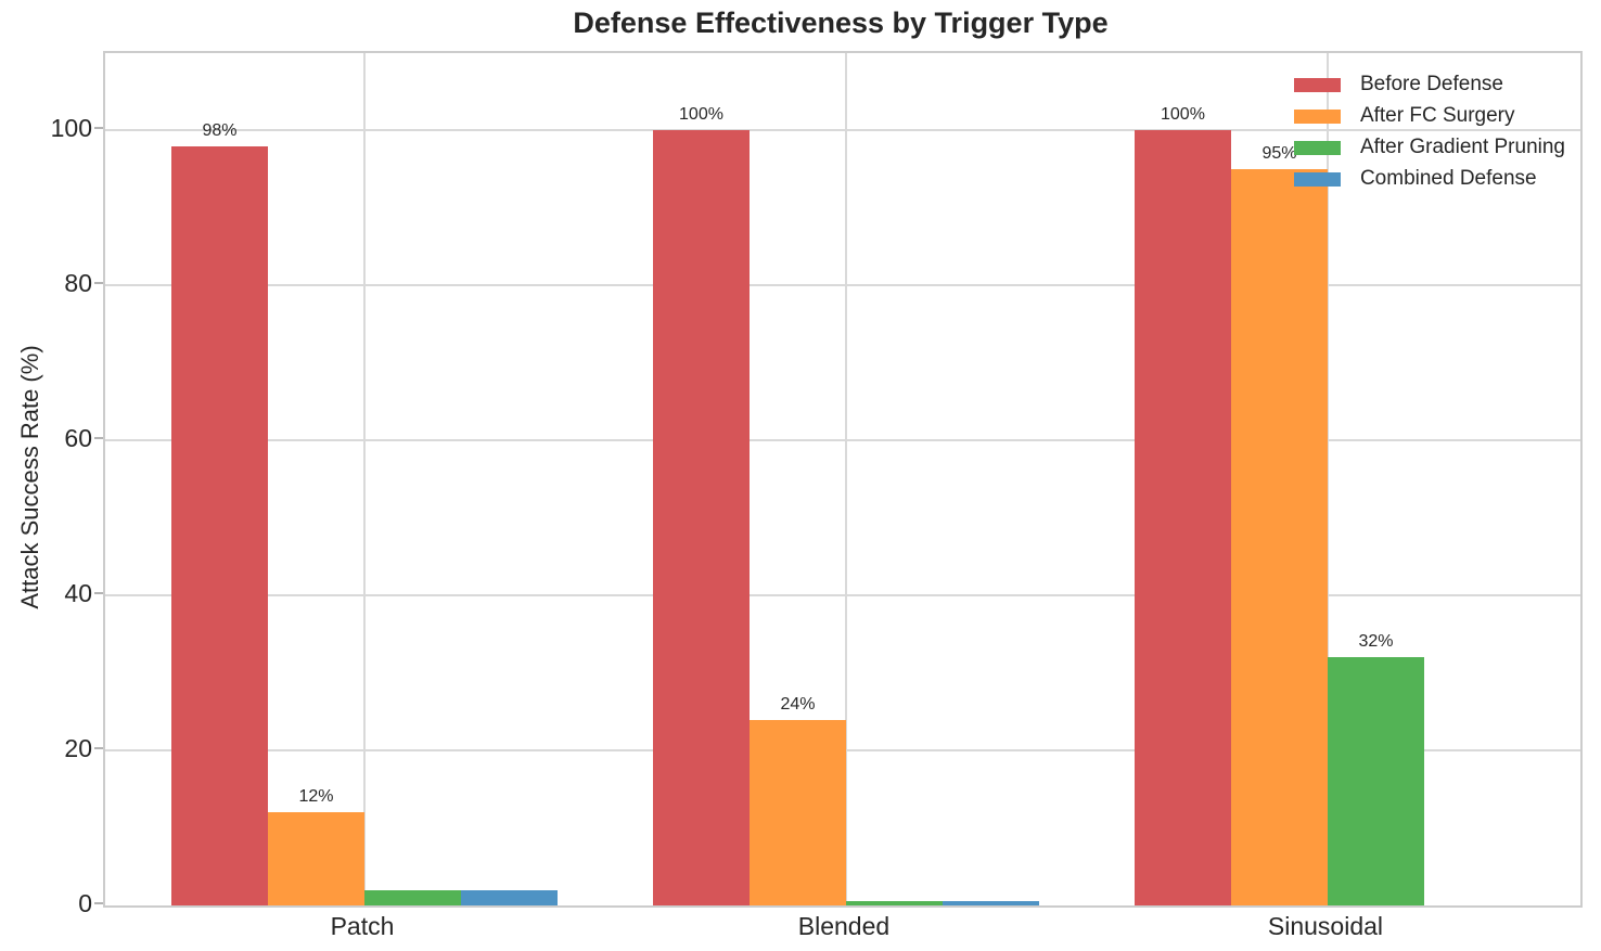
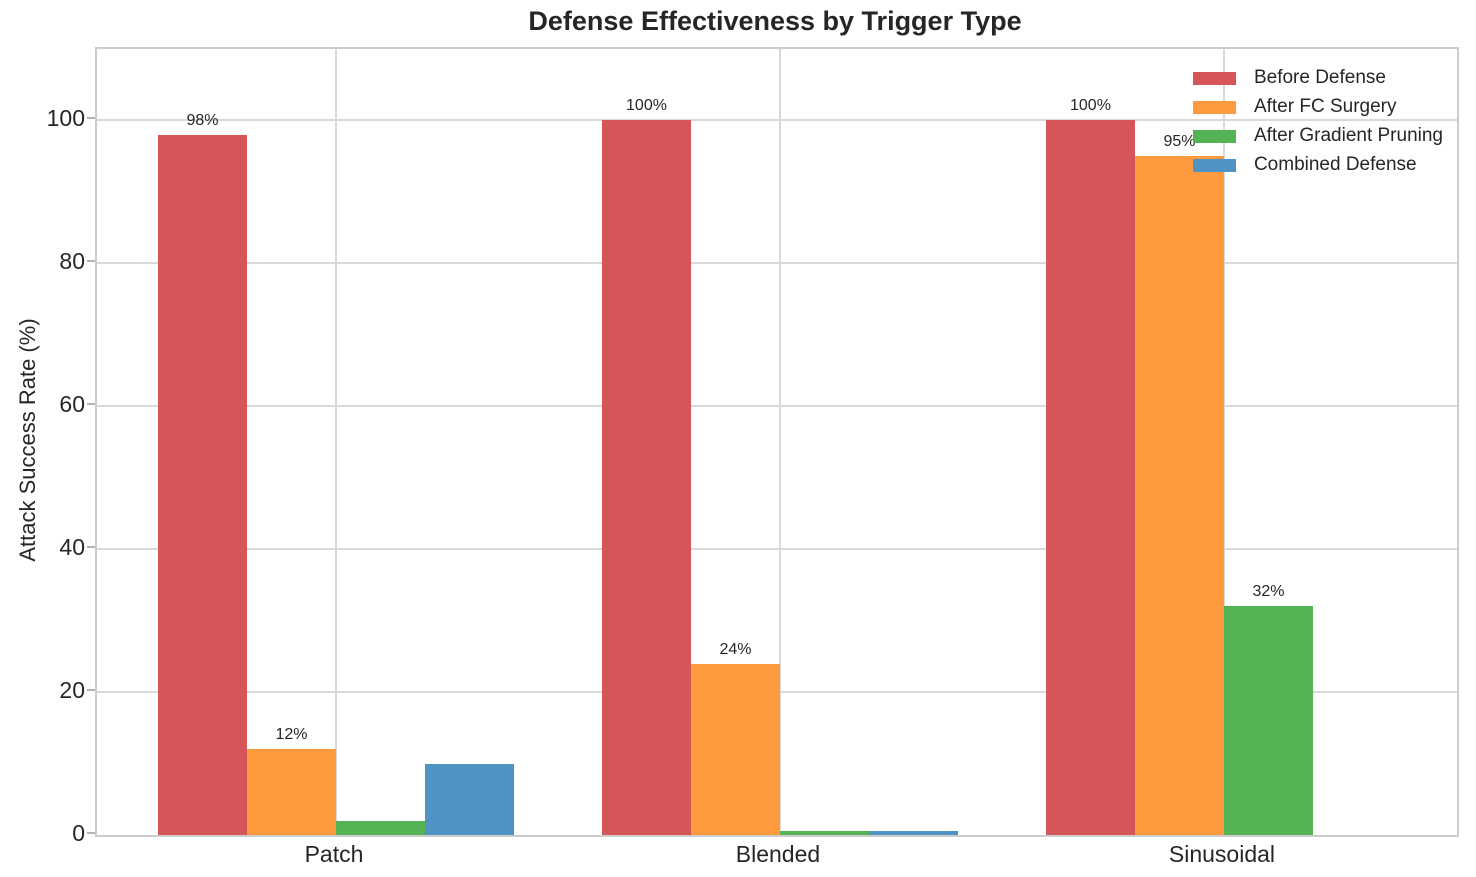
Combined Defense/Patch: 2 -> 10
